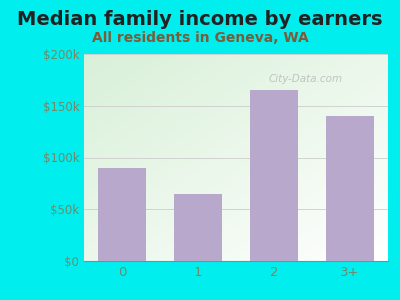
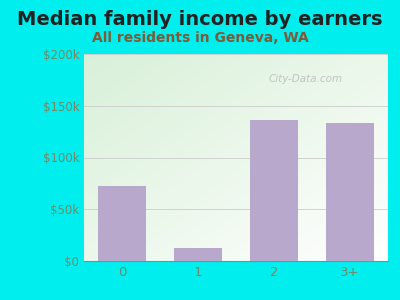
0: $90k -> $72k
1: $65k -> $13k
2: $165k -> $136k
3+: $140k -> $133k
